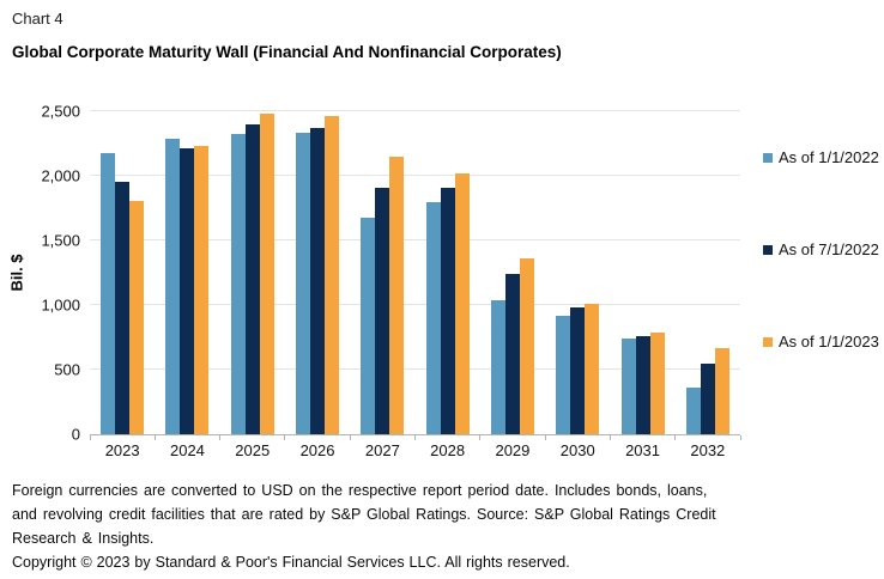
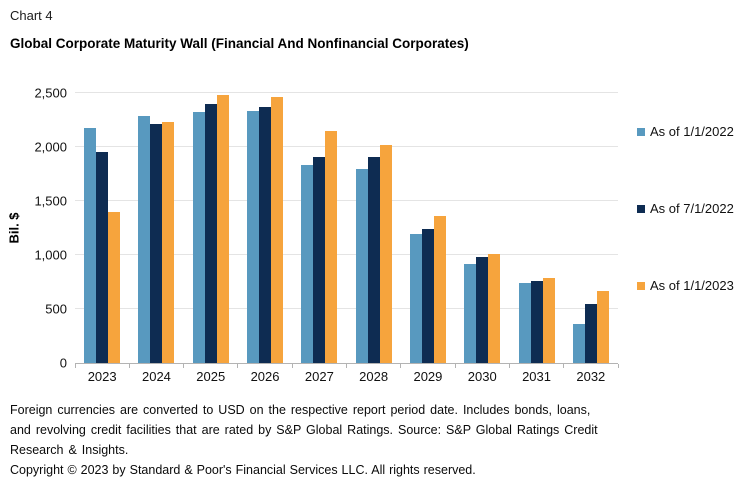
As of 1/1/2023/2023: 1810 -> 1400
As of 1/1/2022/2027: 1680 -> 1830
As of 1/1/2022/2029: 1040 -> 1190
